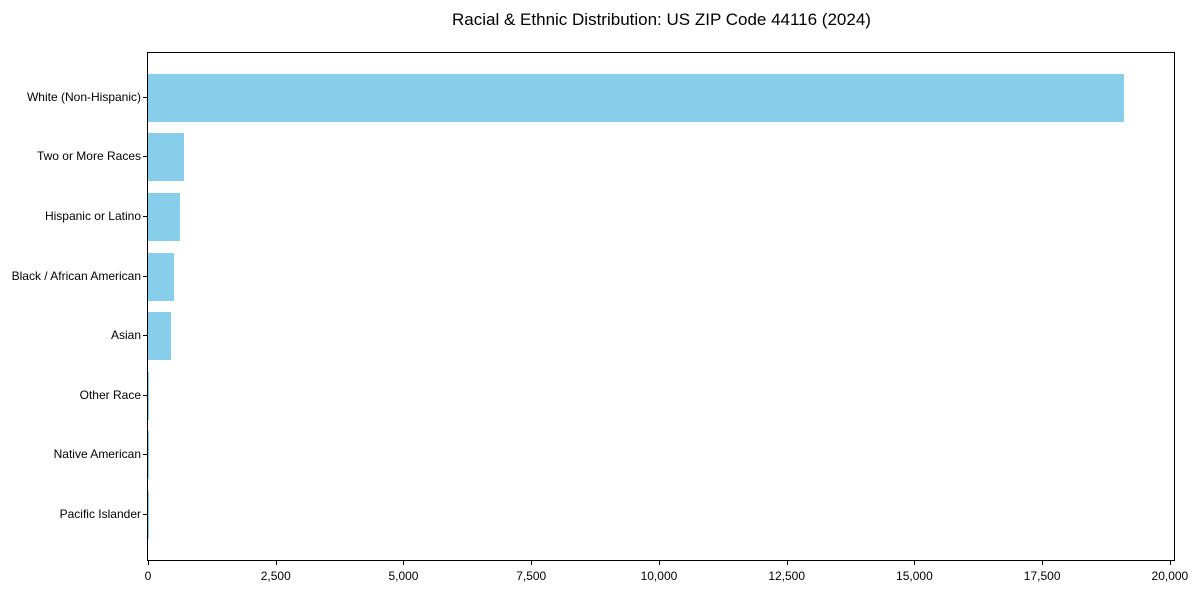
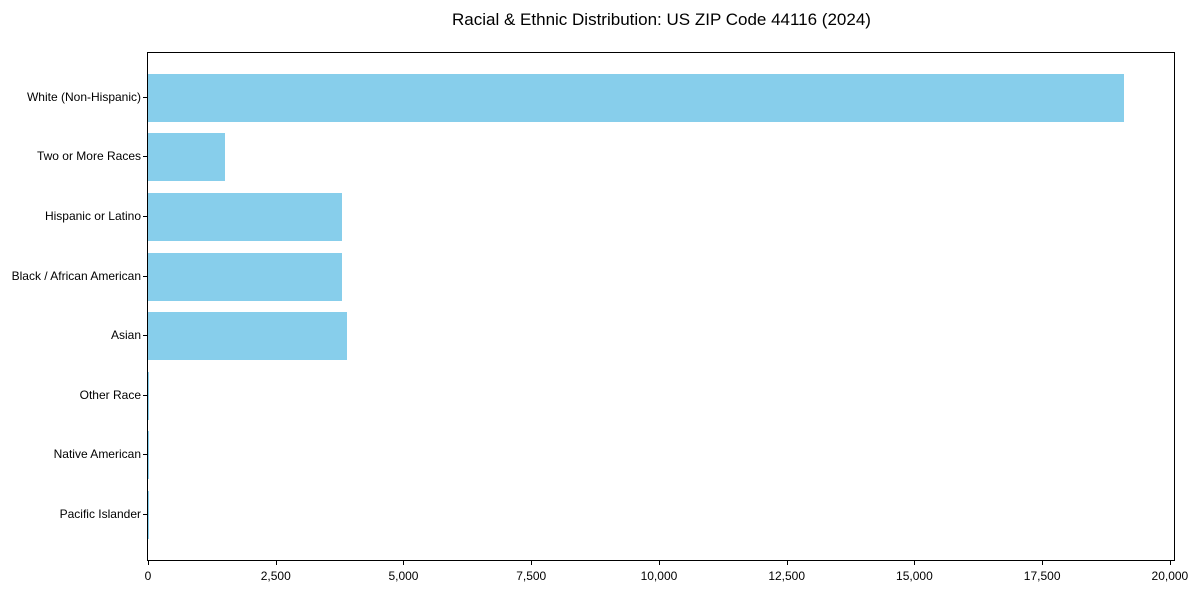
Two or More Races: 700 -> 1500
Hispanic or Latino: 600 -> 3800
Black / African American: 500 -> 3800
Asian: 400 -> 3900
